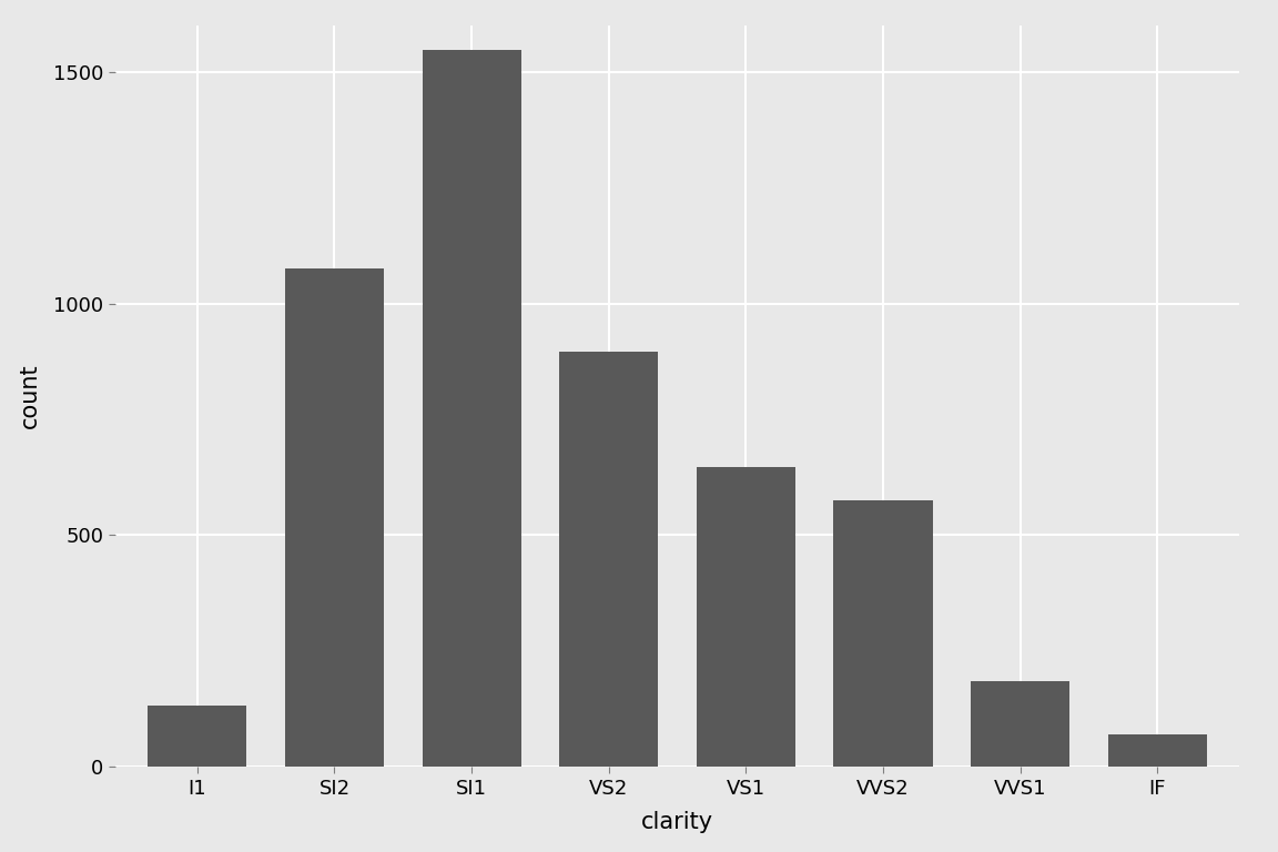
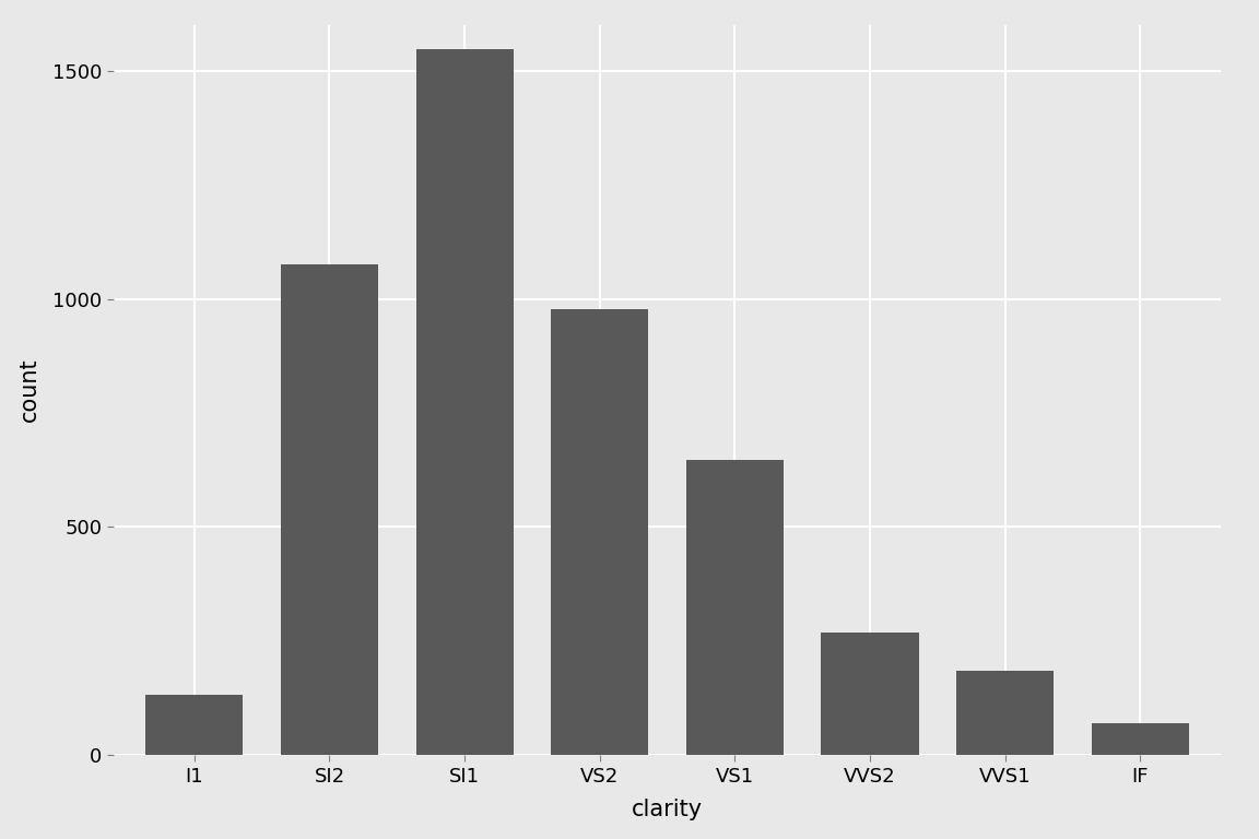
VS2: 895 -> 978
VVS2: 575 -> 268
